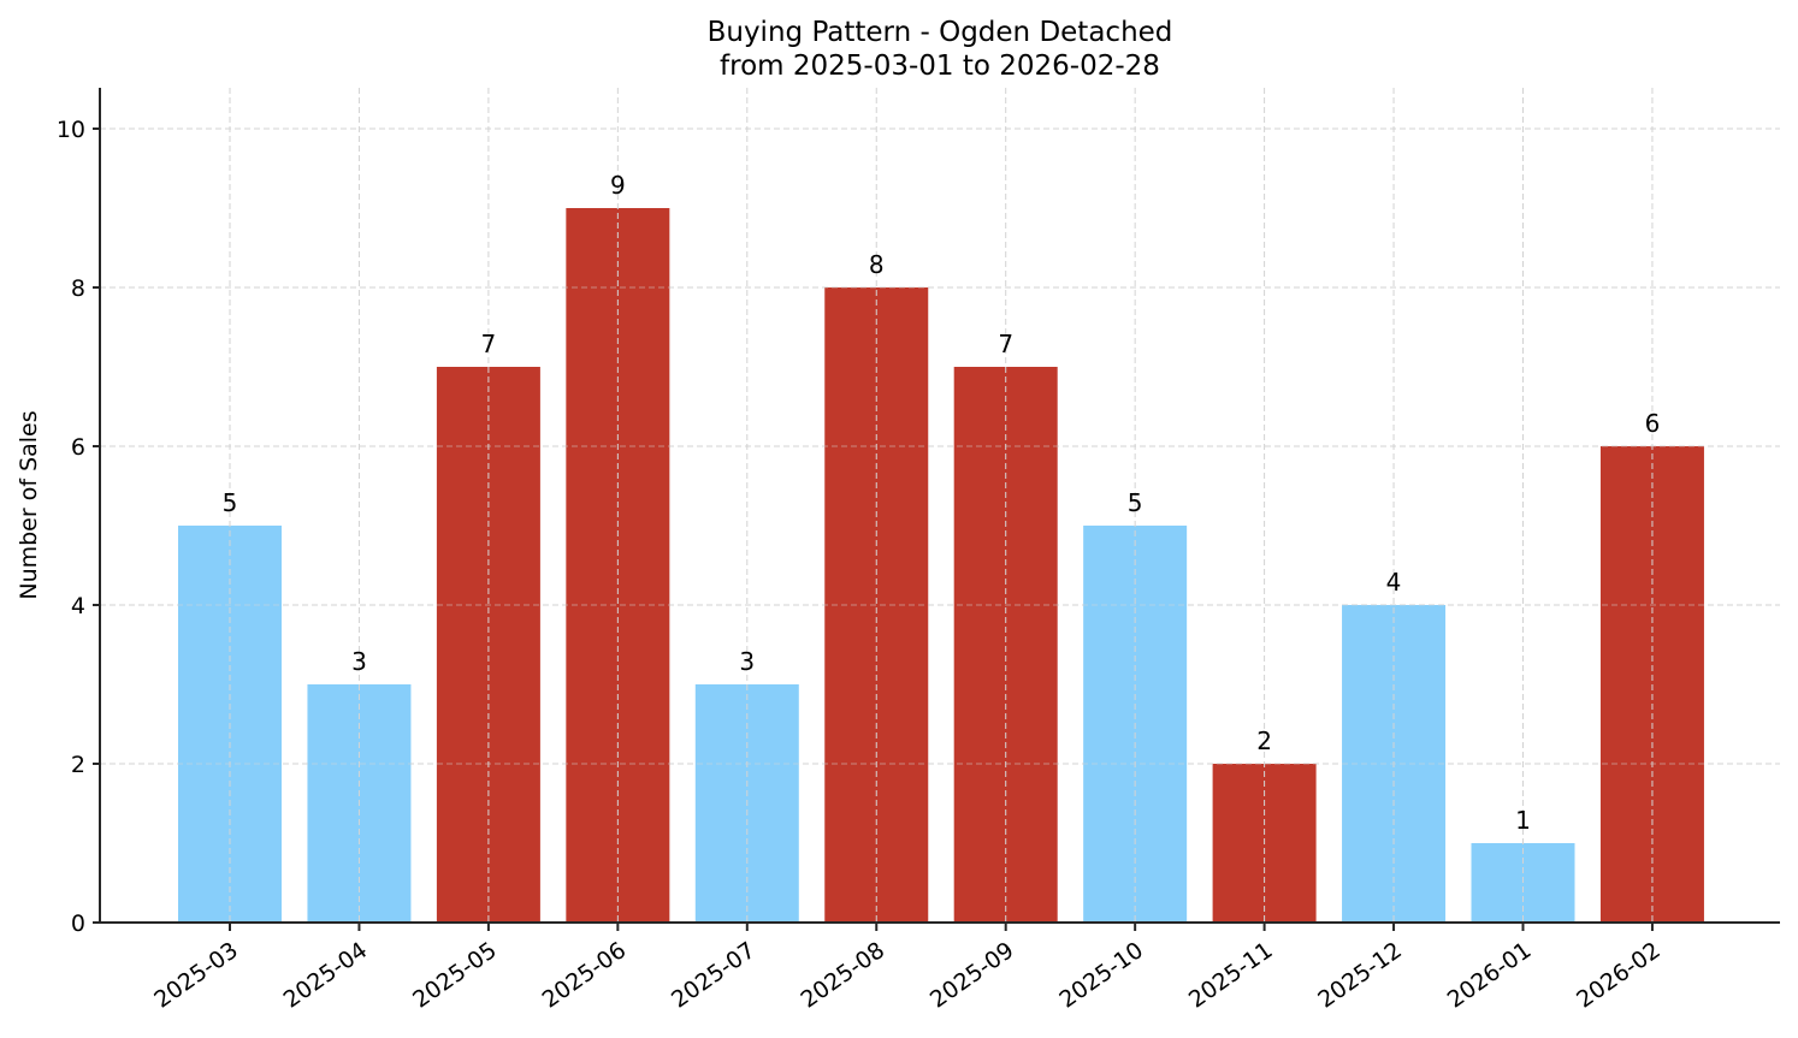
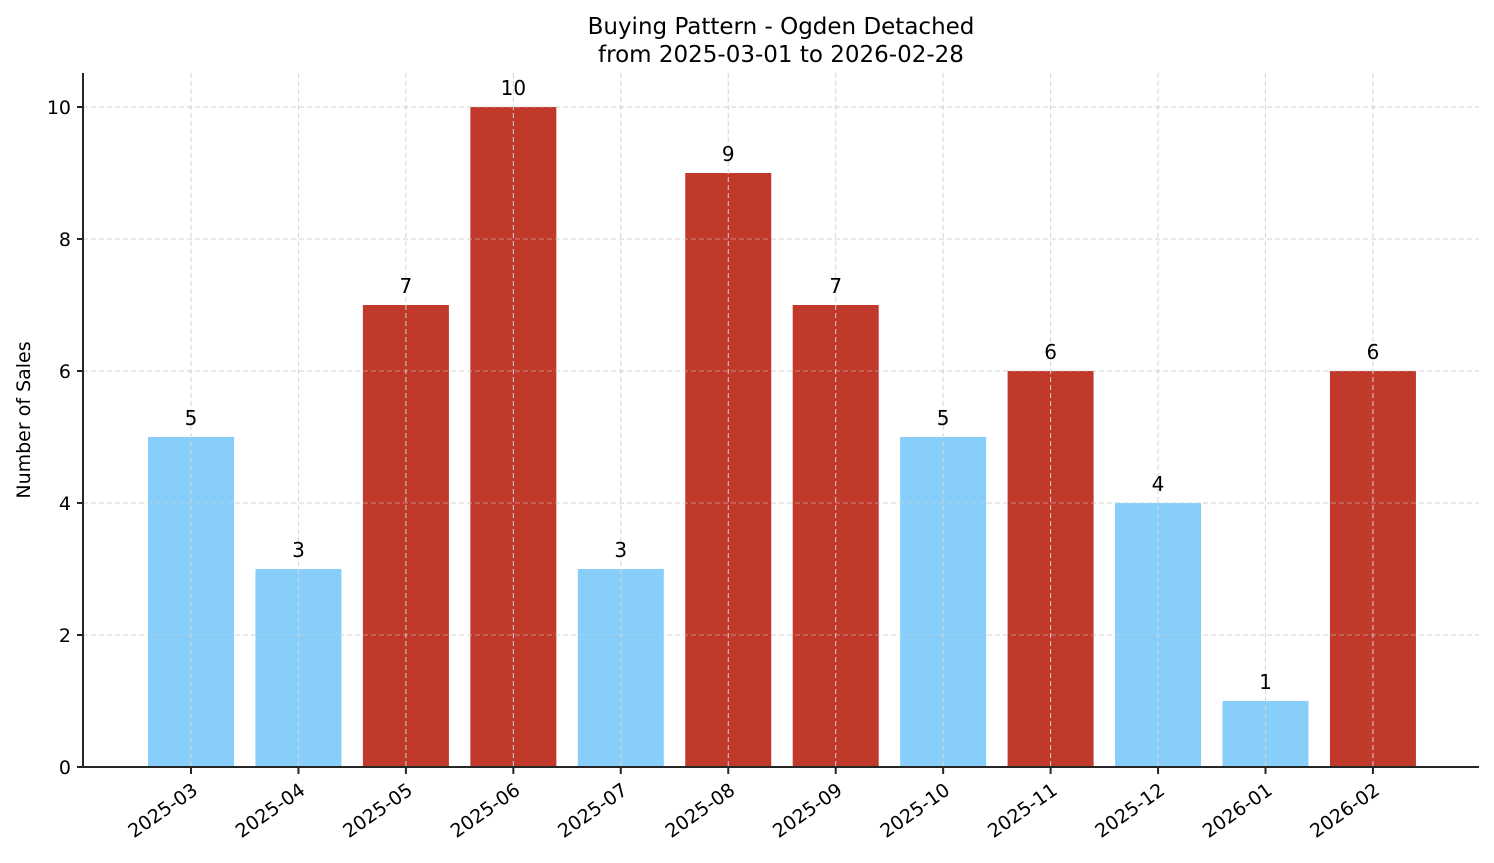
2025-06: 9 -> 10
2025-08: 8 -> 9
2025-11: 2 -> 6
